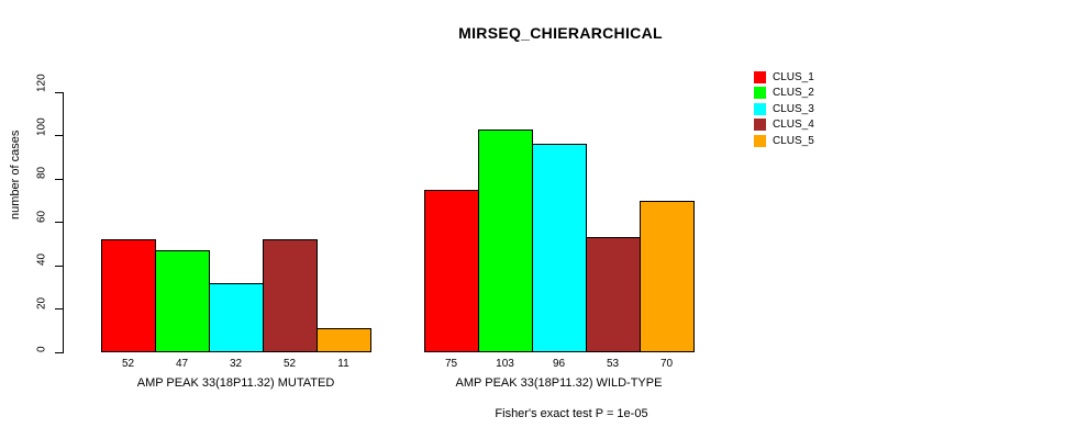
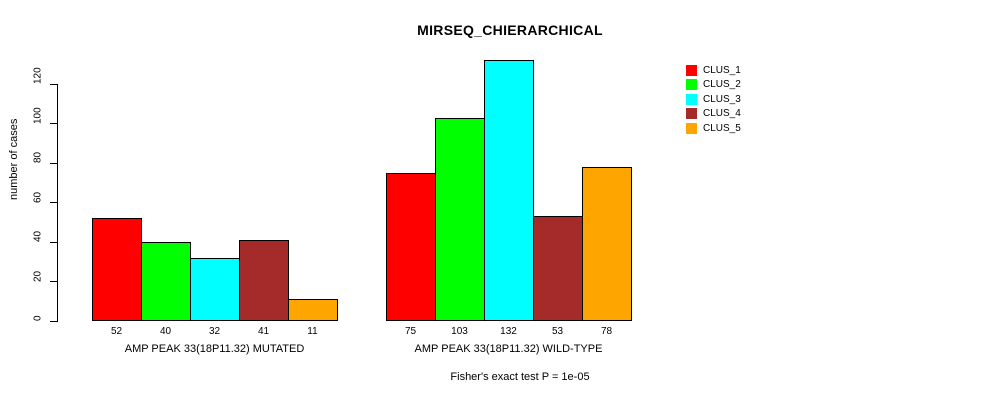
CLUS_2/AMP PEAK 33(18P11.32) MUTATED: 47 -> 40
CLUS_4/AMP PEAK 33(18P11.32) MUTATED: 52 -> 41
CLUS_3/AMP PEAK 33(18P11.32) WILD-TYPE: 96 -> 132
CLUS_5/AMP PEAK 33(18P11.32) WILD-TYPE: 70 -> 78
